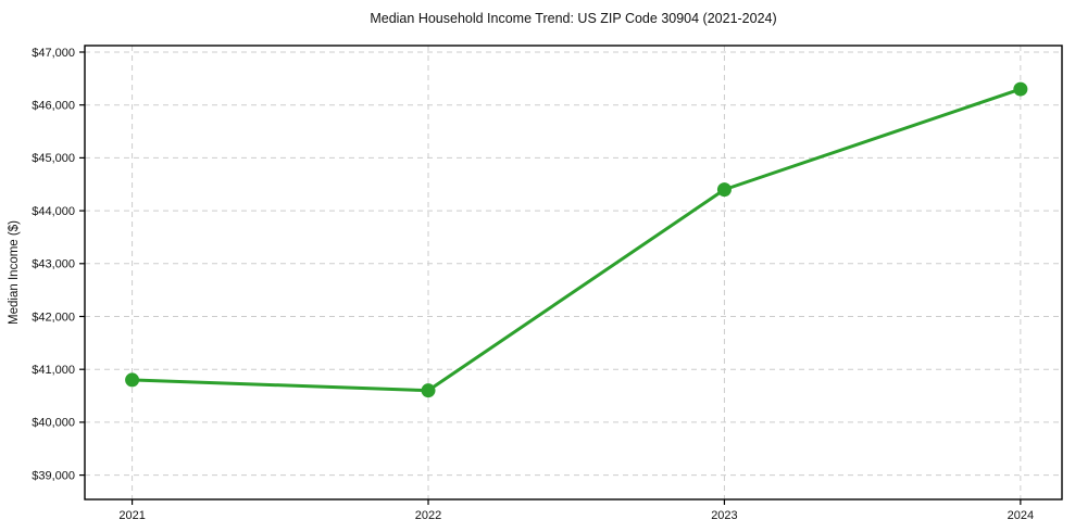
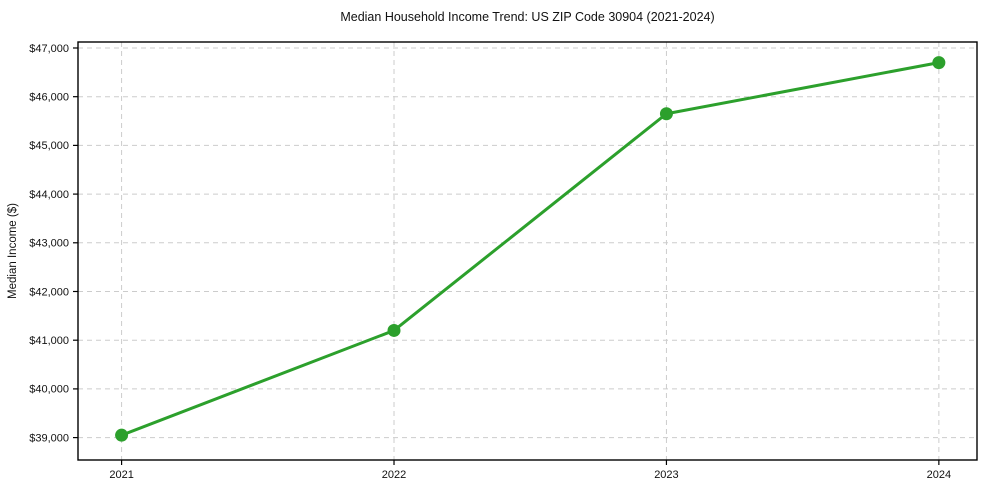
2021: $40800 -> $39000
2022: $40600 -> $41200
2023: $44400 -> $45600
2024: $46300 -> $46700
